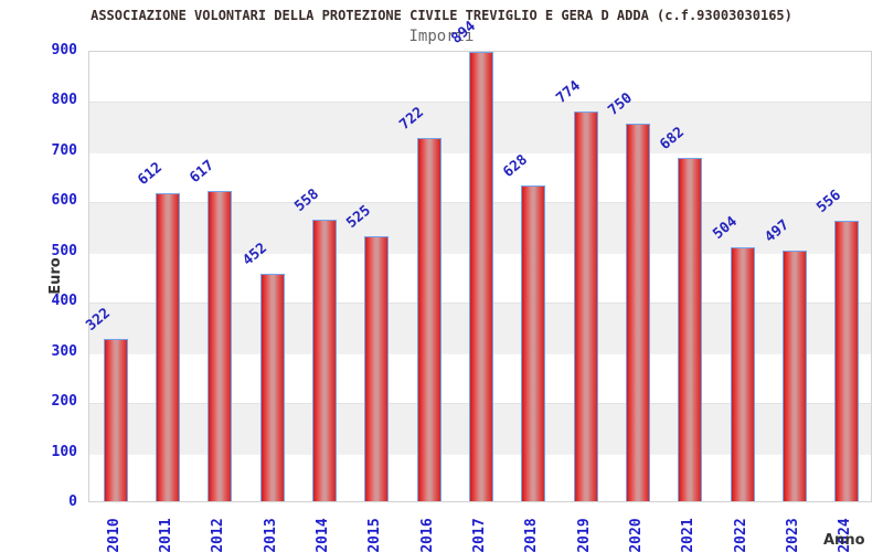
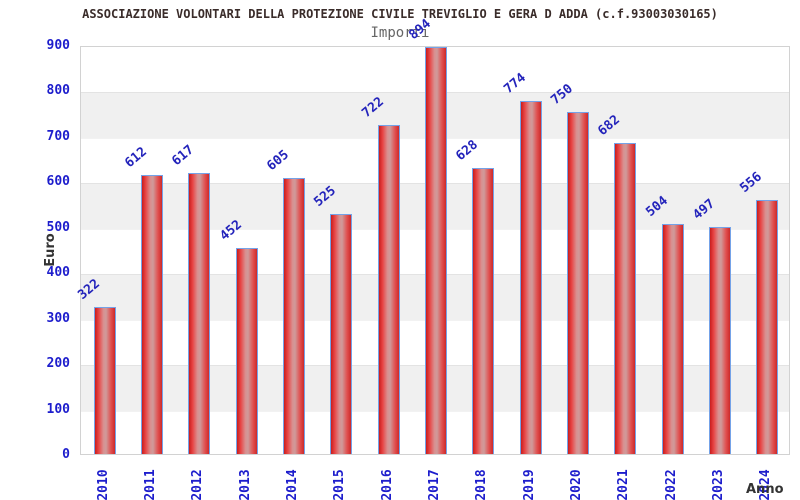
2014: 558 -> 605
